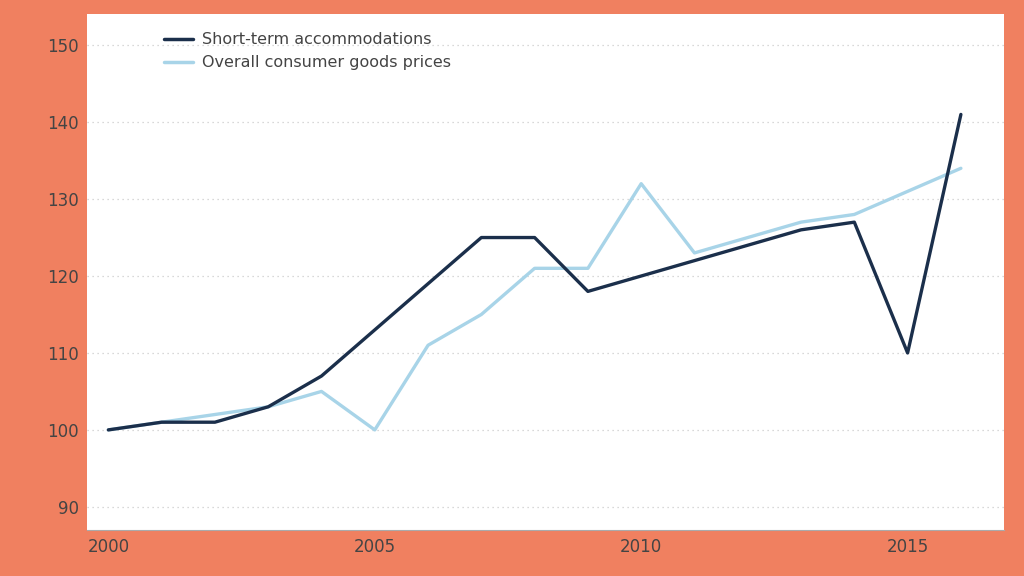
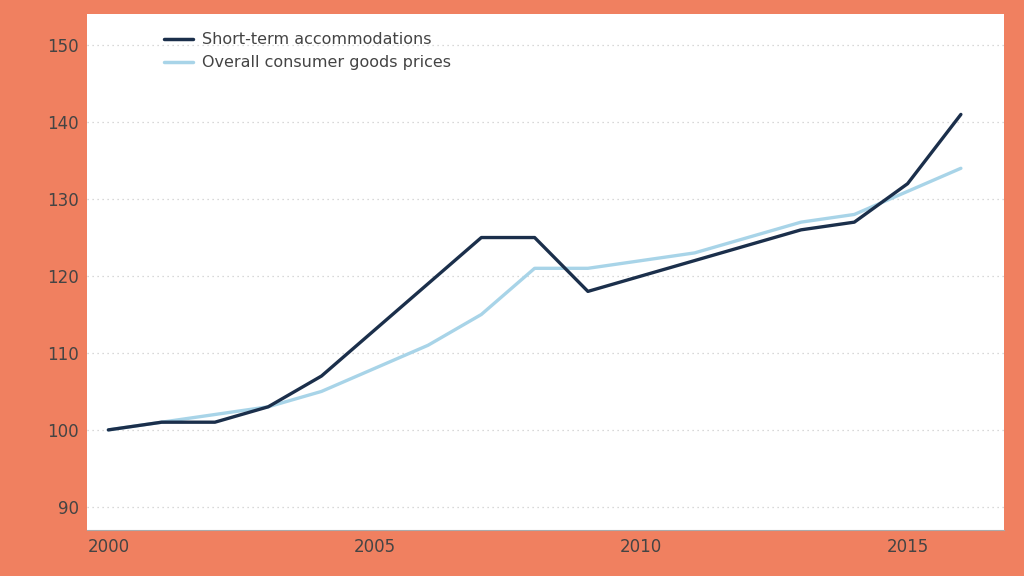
Overall consumer goods prices/2005: 100 -> 108
Overall consumer goods prices/2010: 132 -> 122
Short-term accommodations/2015: 110 -> 132
